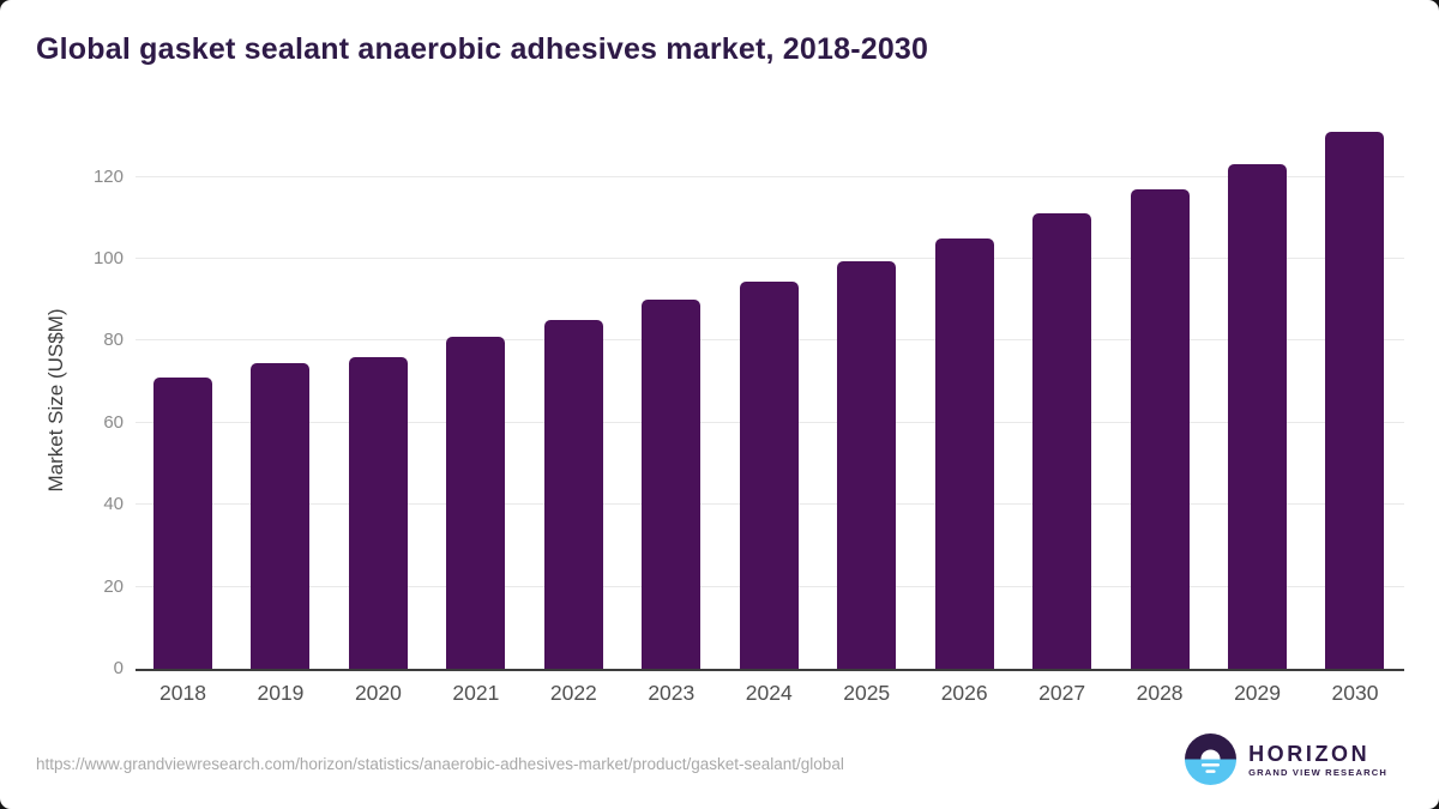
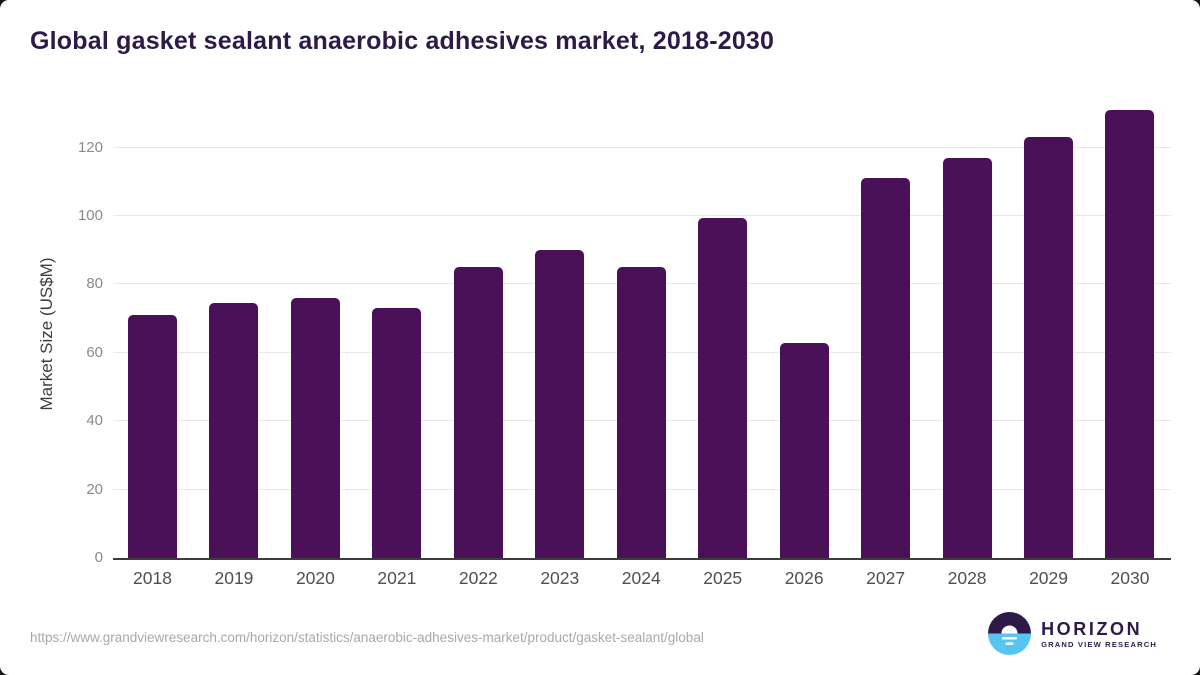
2021: 81 -> 73
2024: 94 -> 85
2026: 105 -> 63
